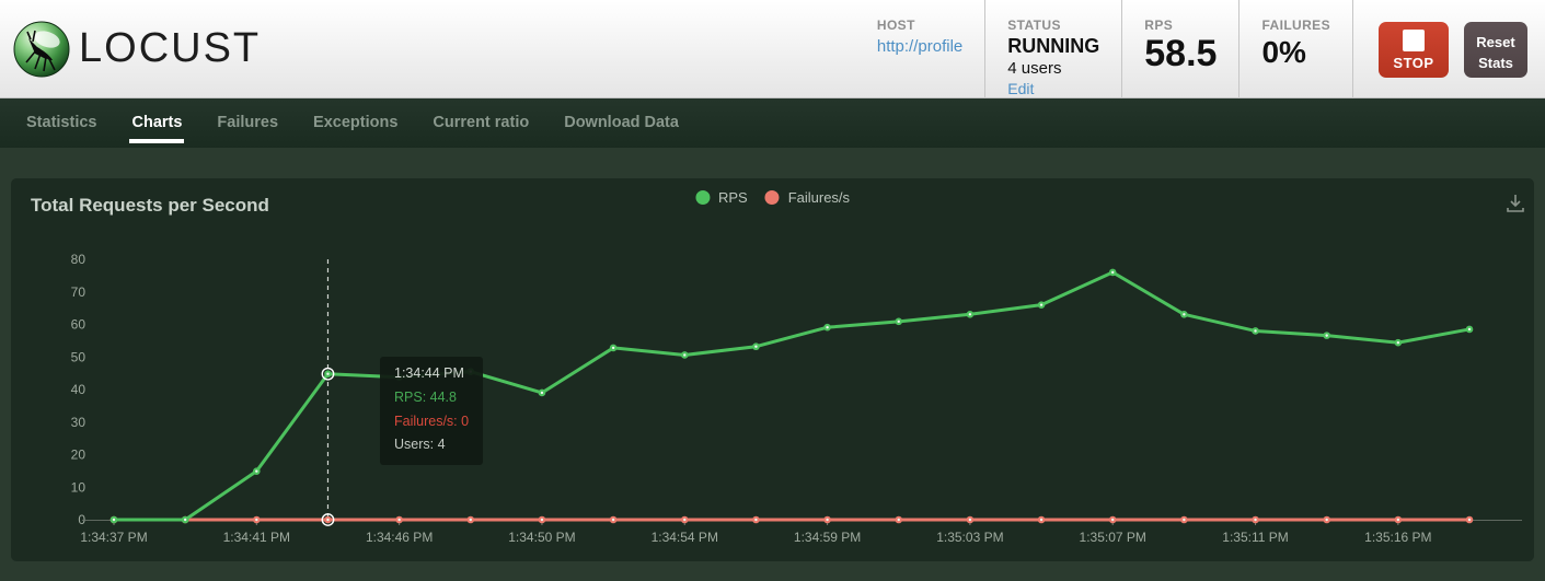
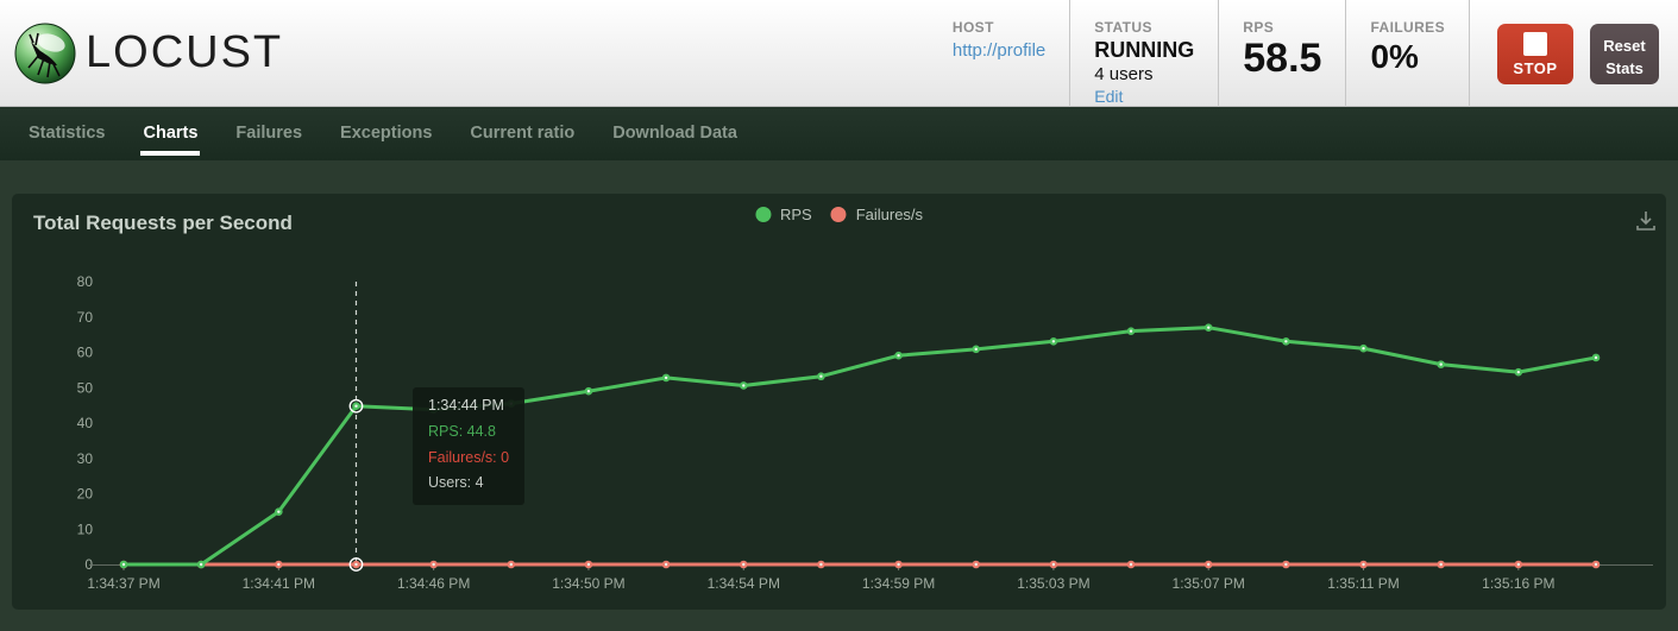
RPS/1:34:50 PM: 39 -> 49
RPS/1:35:07 PM: 76 -> 67
RPS/1:35:11 PM: 58 -> 61
